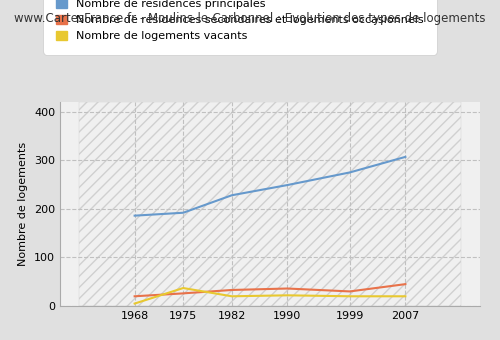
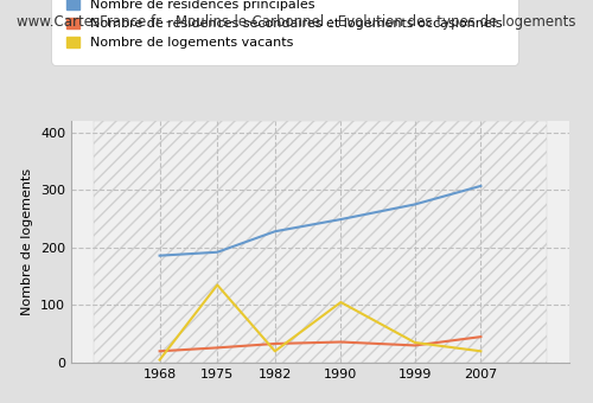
Nombre de logements vacants/1975: 37 -> 135
Nombre de logements vacants/1990: 22 -> 105
Nombre de logements vacants/1999: 20 -> 35
